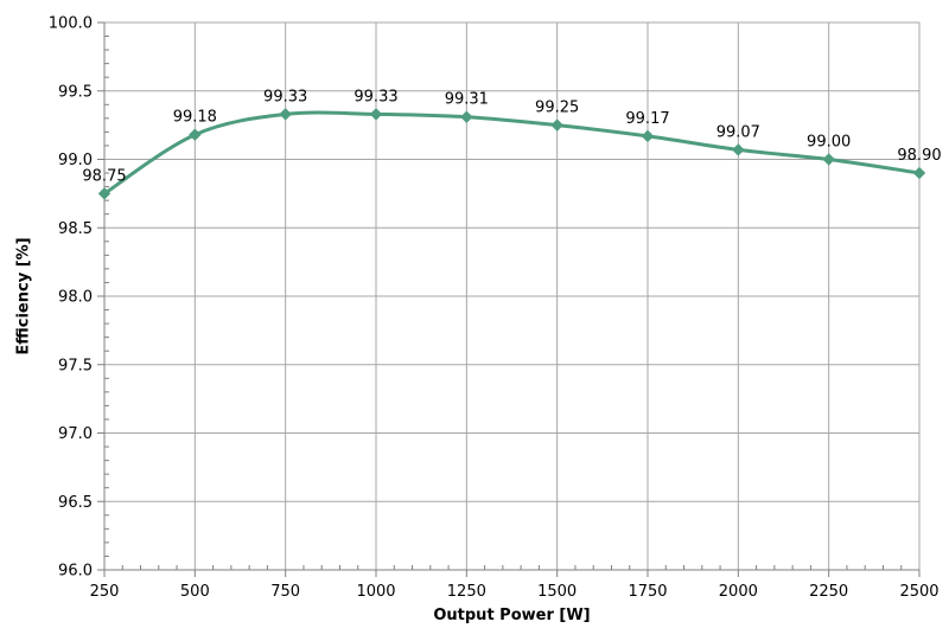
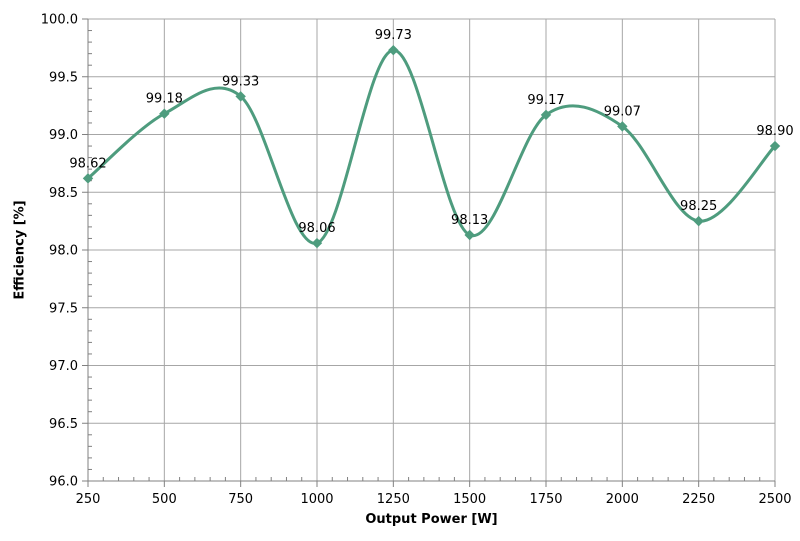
250: 98.75 -> 98.62
1000: 99.33 -> 98.06
1250: 99.31 -> 99.73
1500: 99.25 -> 98.13
2250: 99.00 -> 98.25
